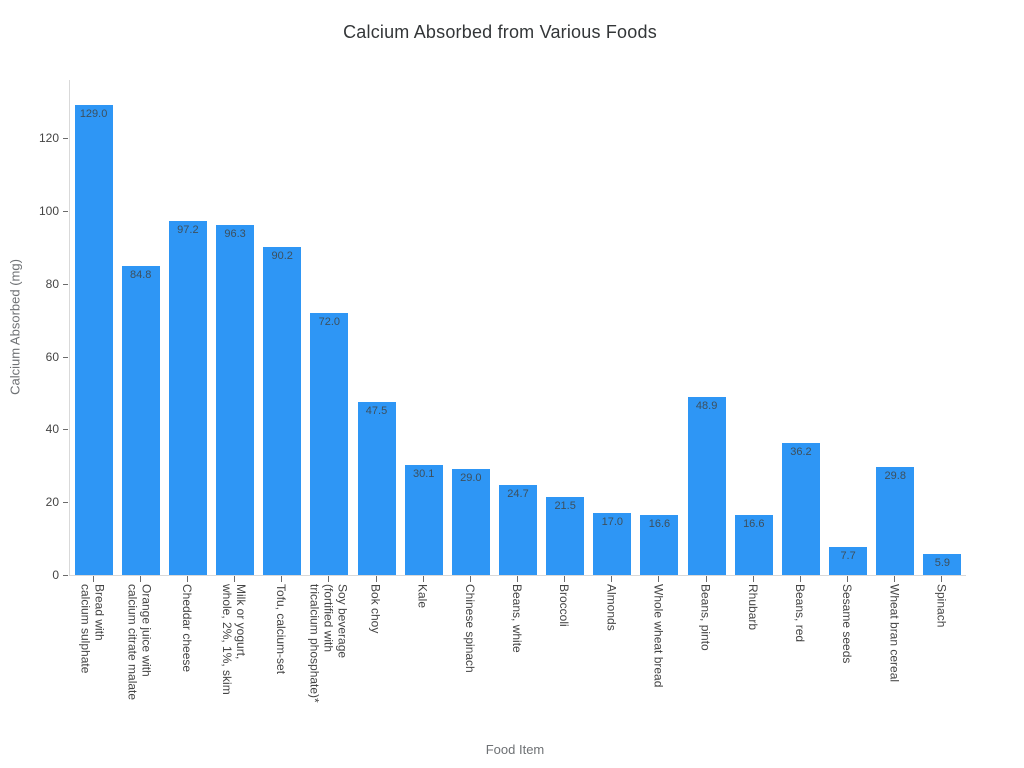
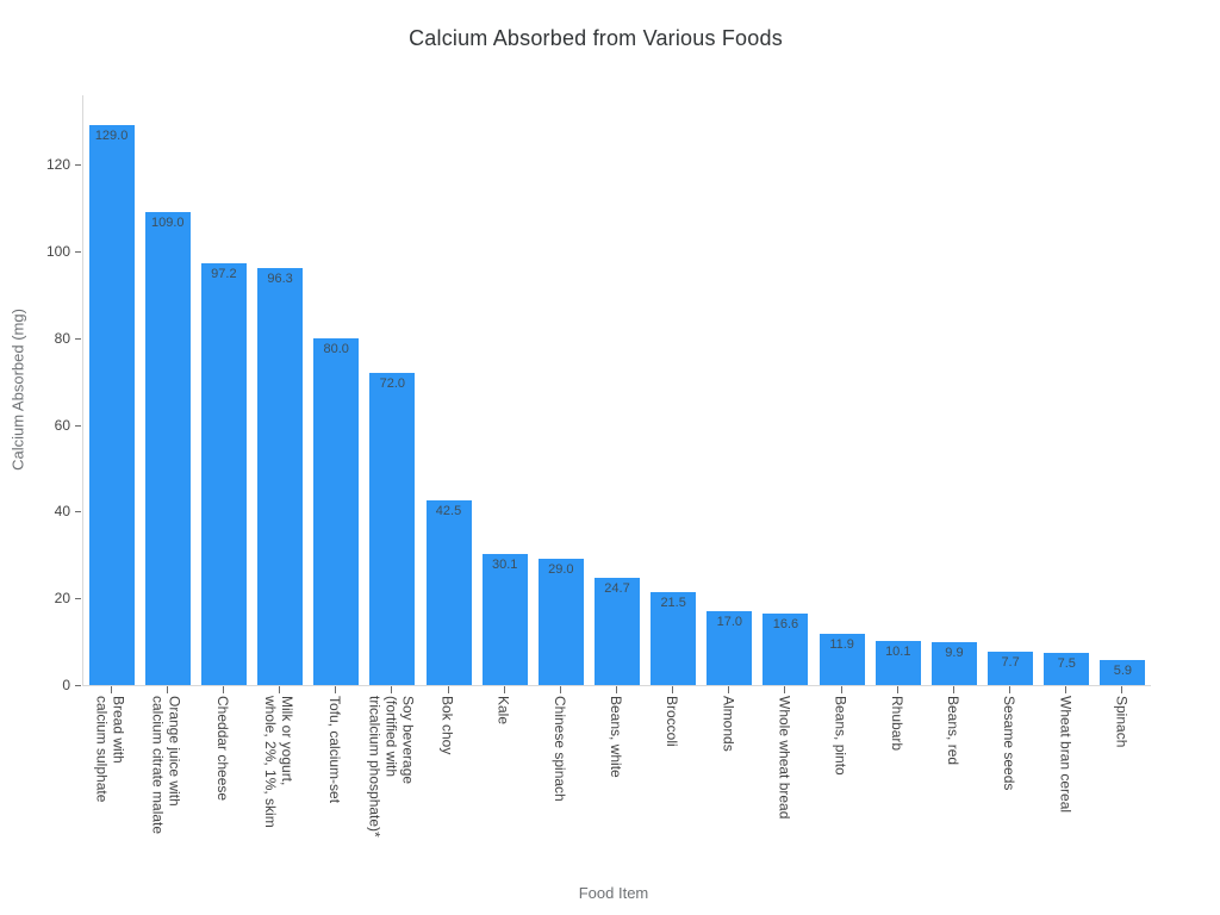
Orange juice with calcium citrate malate: 84.8 -> 109.0
Tofu, calcium-set: 90.2 -> 80.0
Bok choy: 47.5 -> 42.5
Beans, pinto: 48.9 -> 11.9
Rhubarb: 16.6 -> 10.1
Beans, red: 36.2 -> 9.9
Wheat bran cereal: 29.8 -> 7.5
